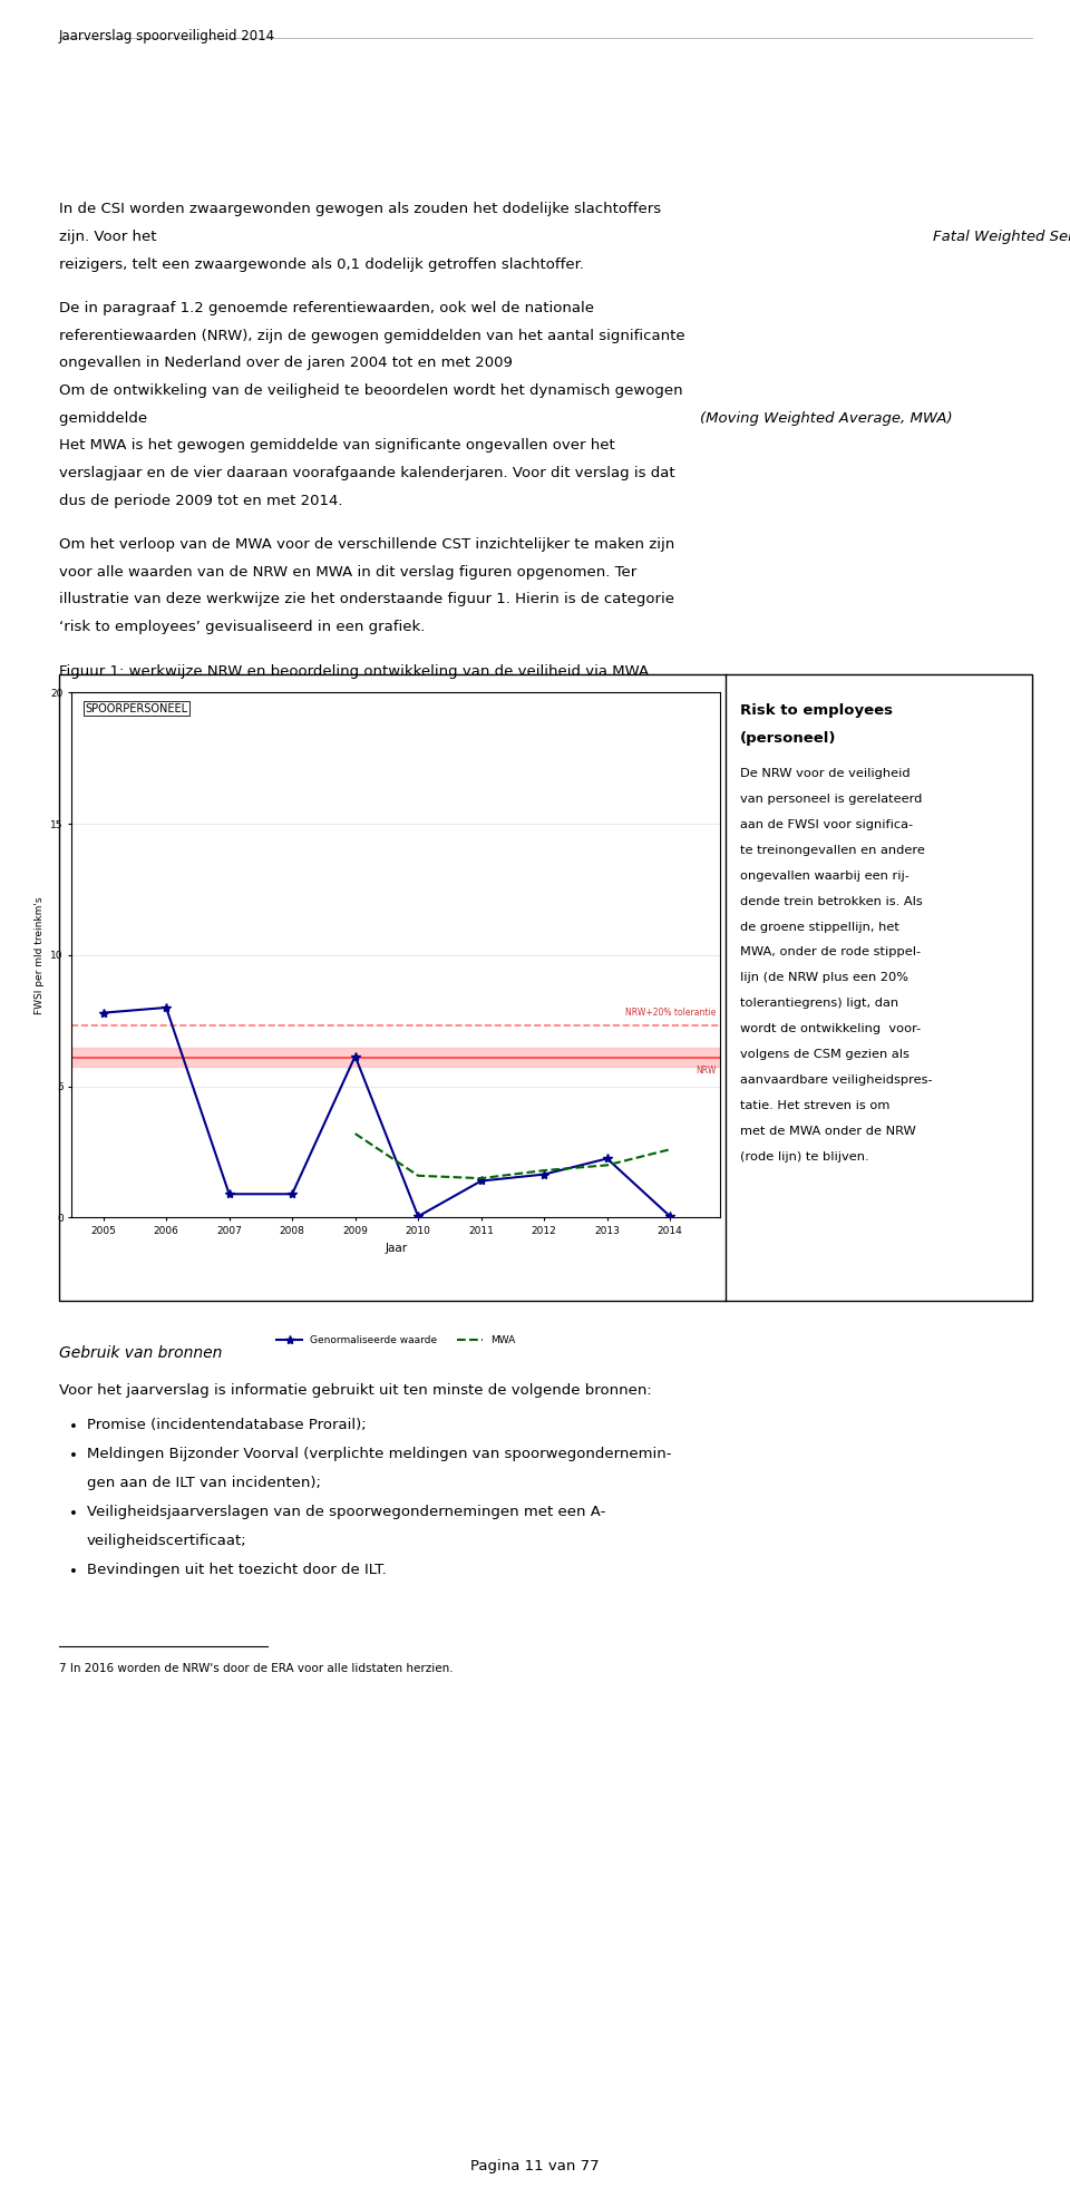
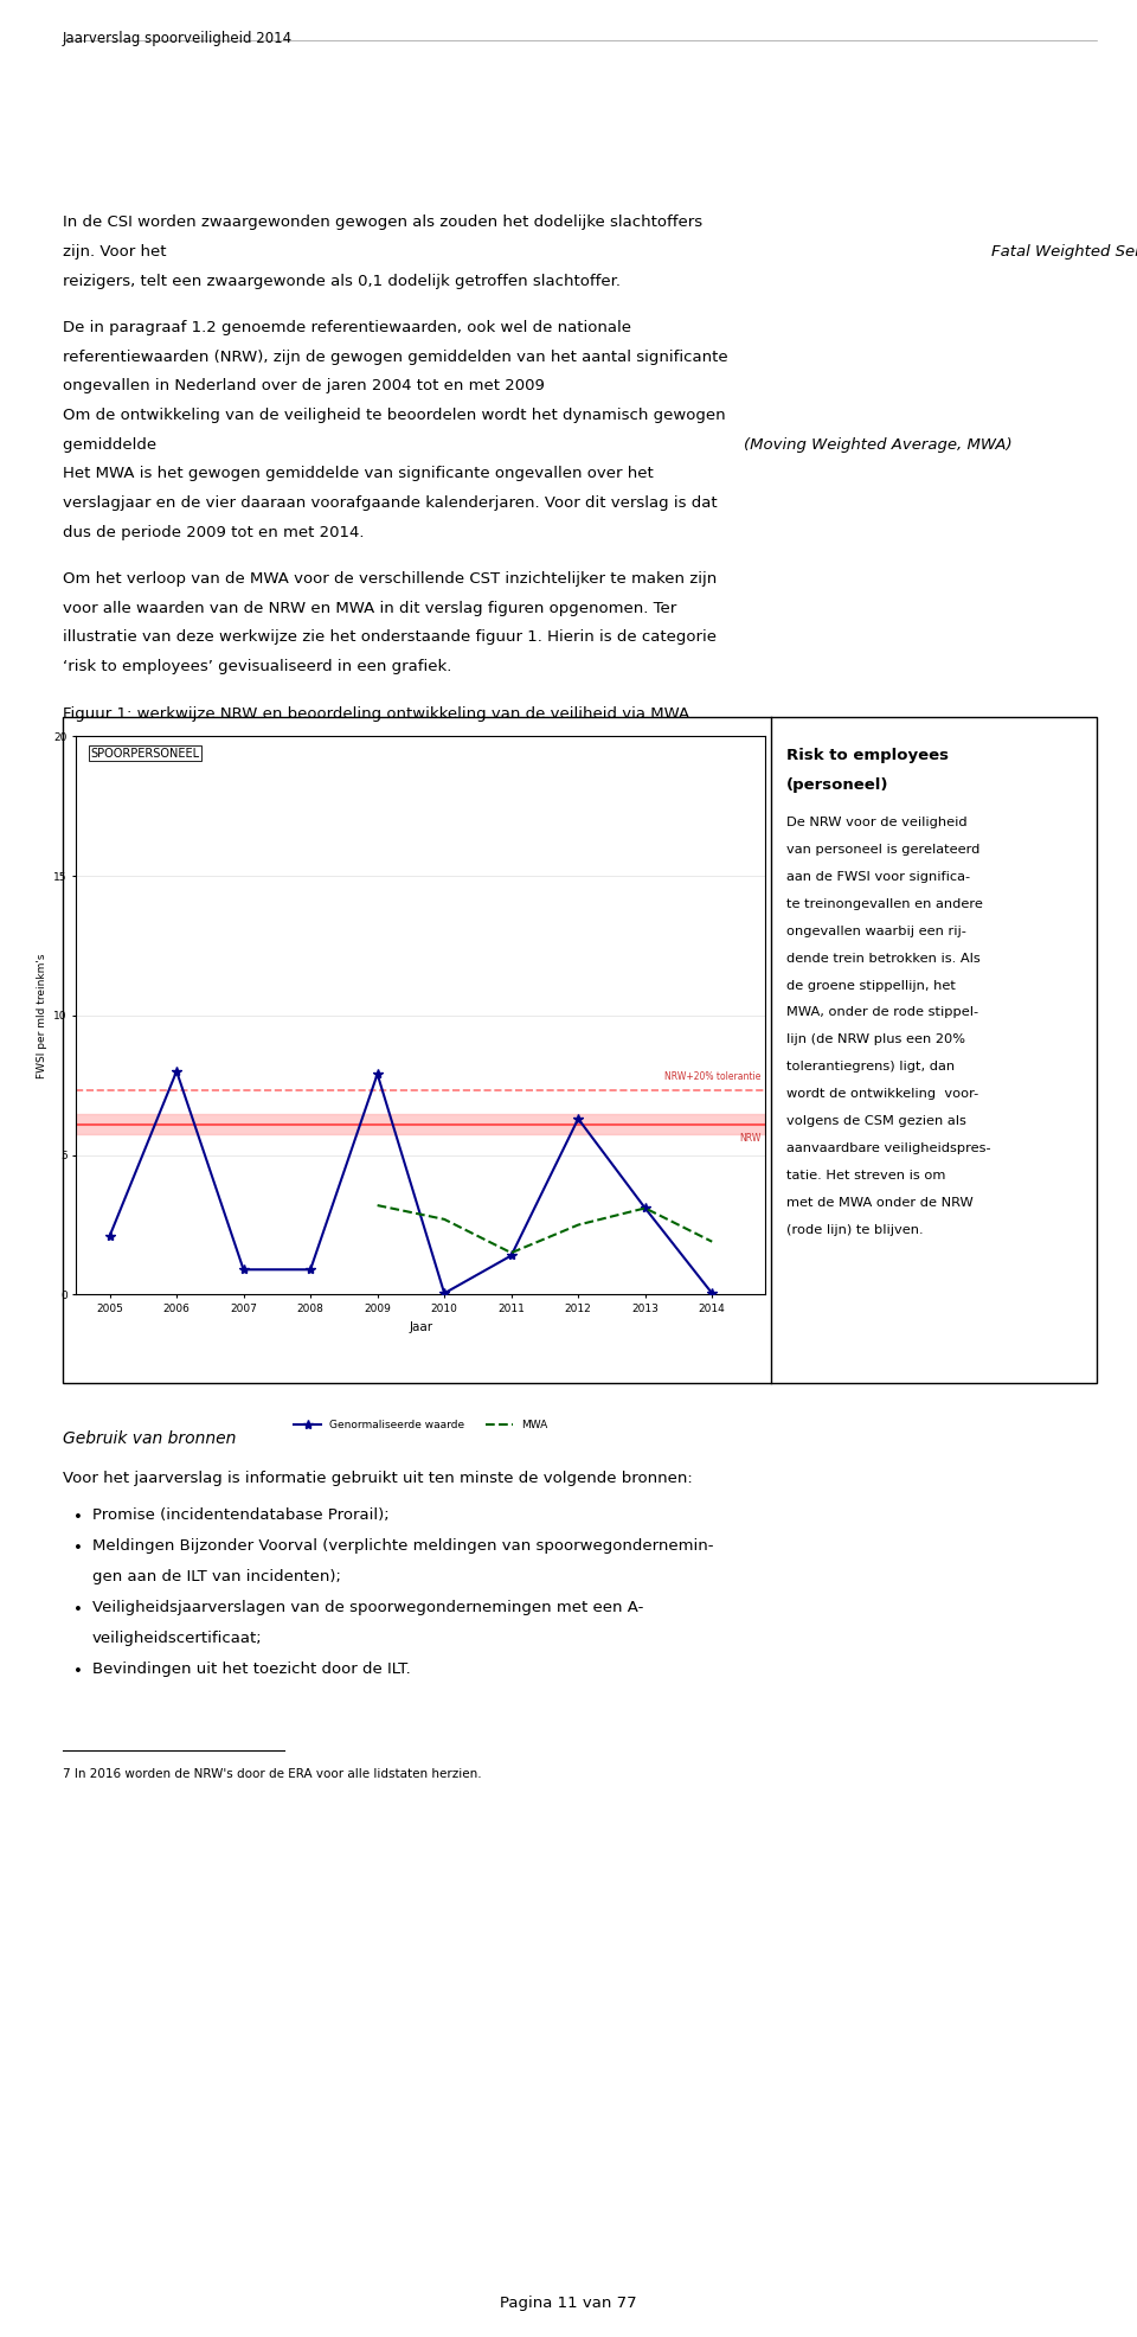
Genormaliseerde waarde/2005: 7.80 -> 2.10
Genormaliseerde waarde/2009: 6.15 -> 7.90
MWA/2010: 1.6 -> 2.7
Genormaliseerde waarde/2012: 1.65 -> 6.30
MWA/2012: 1.8 -> 2.5
Genormaliseerde waarde/2013: 2.25 -> 3.10
MWA/2013: 2.0 -> 3.1
MWA/2014: 2.6 -> 1.9
